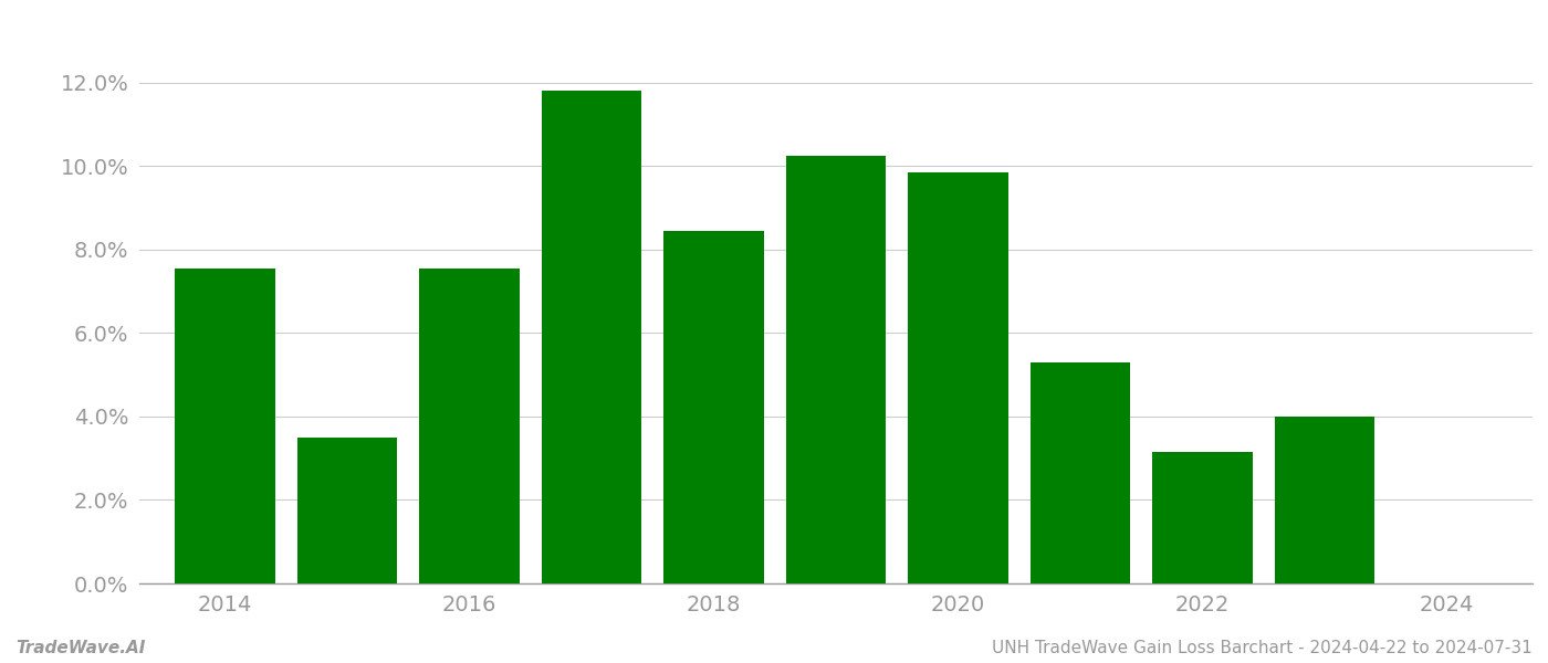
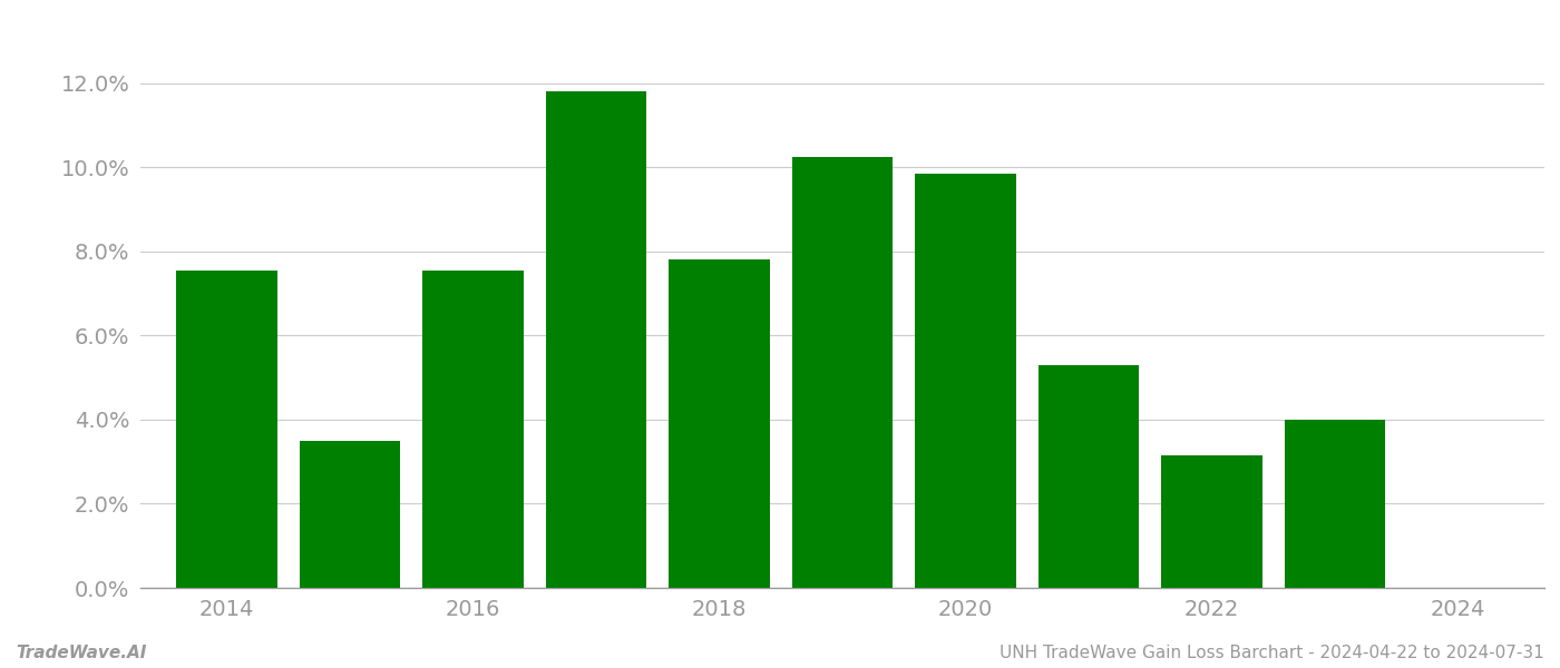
2018: 8.45% -> 7.80%
